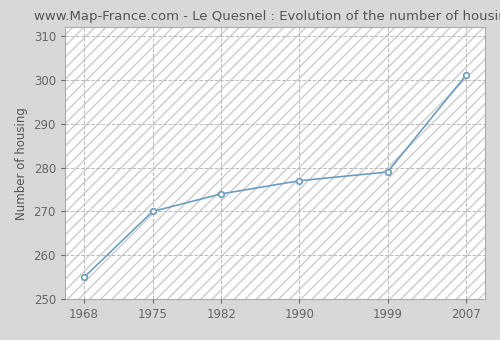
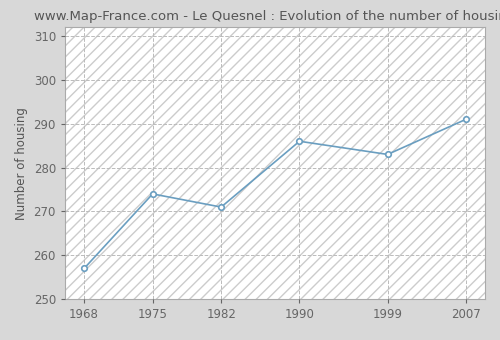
1968: 255 -> 257
1975: 270 -> 274
1982: 274 -> 271
1990: 277 -> 286
1999: 279 -> 283
2007: 301 -> 291
